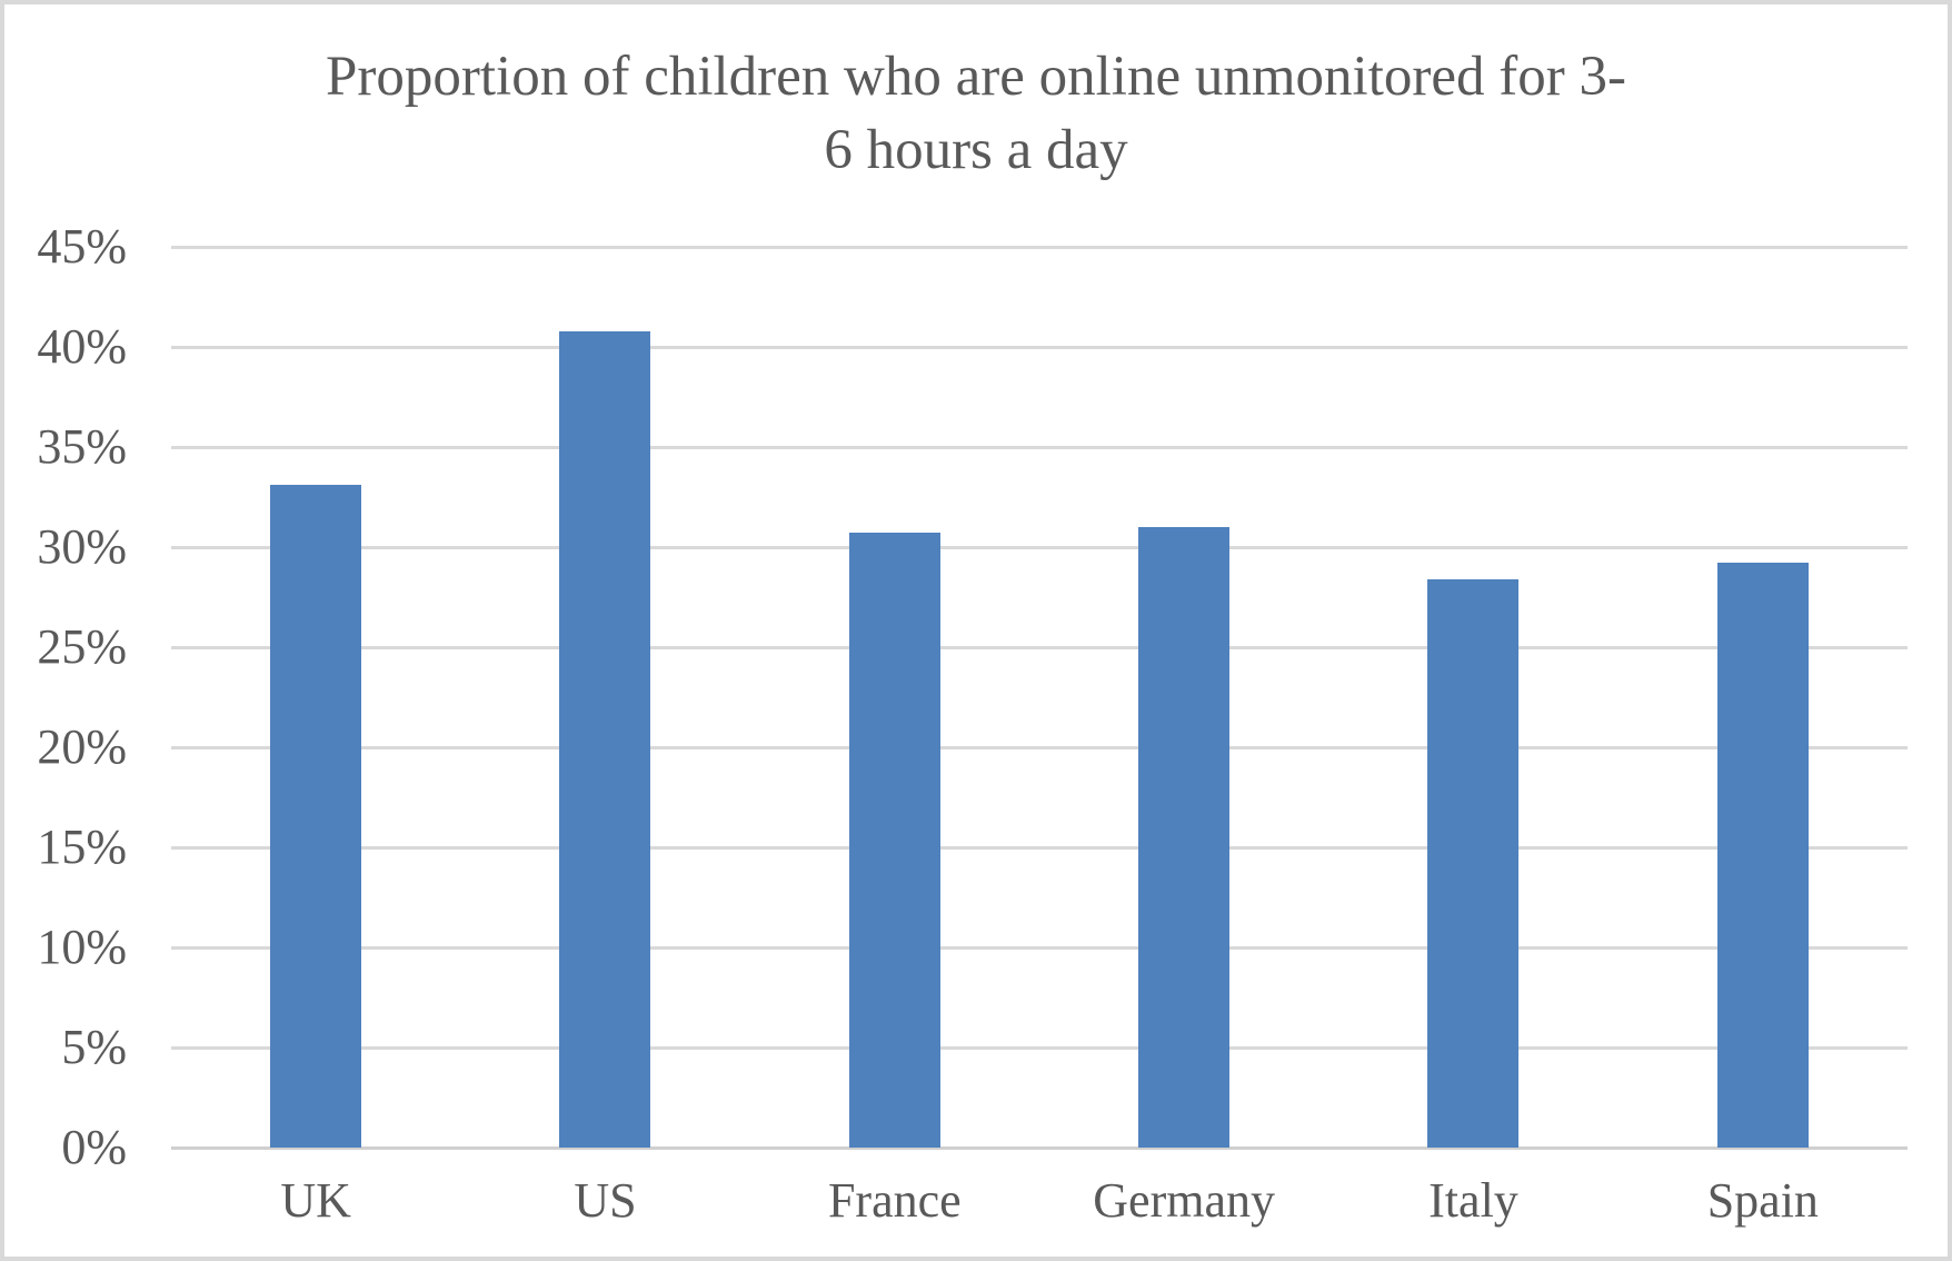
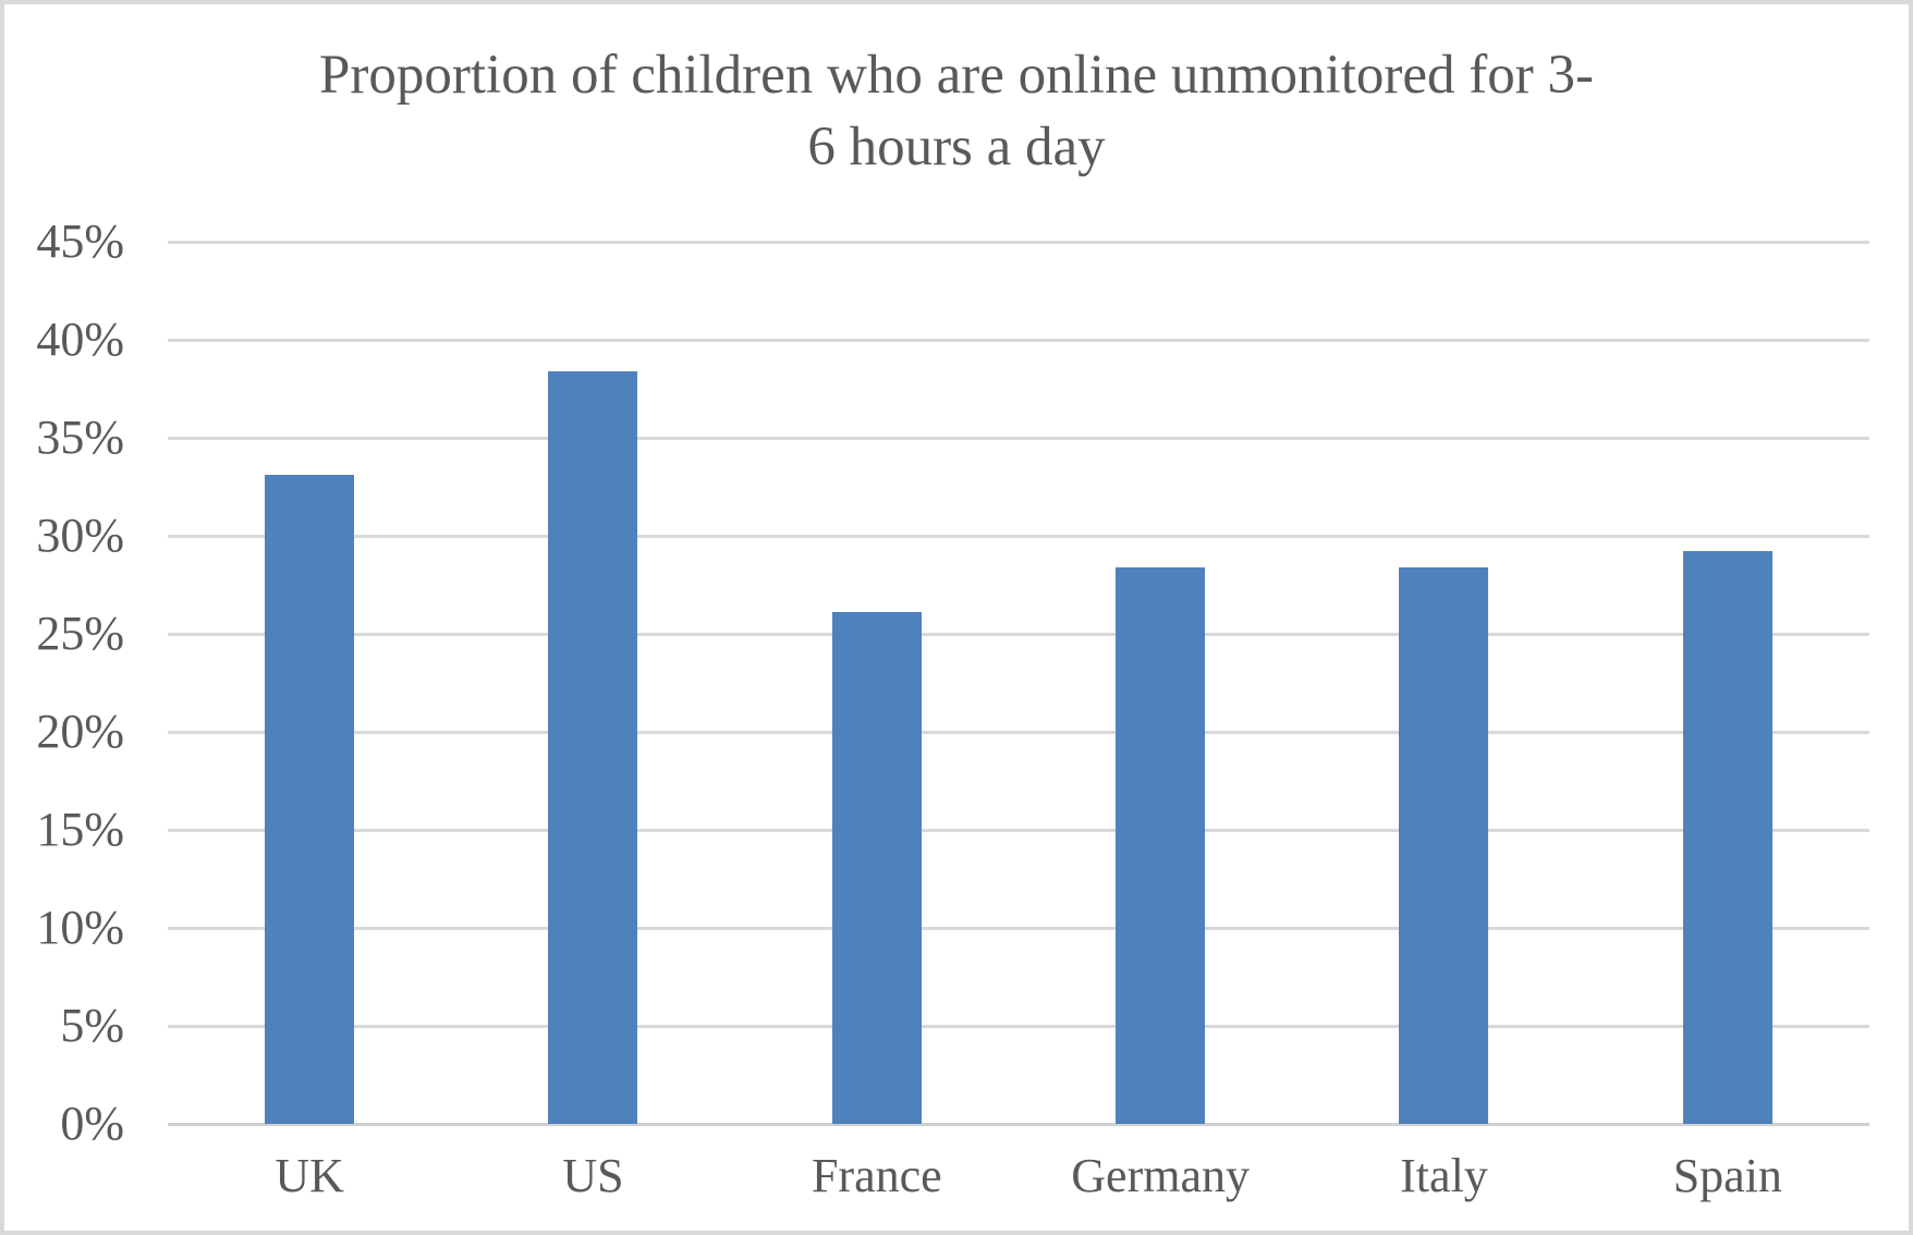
US: 40.8% -> 38.4%
France: 30.7% -> 26.1%
Germany: 31.0% -> 28.4%
